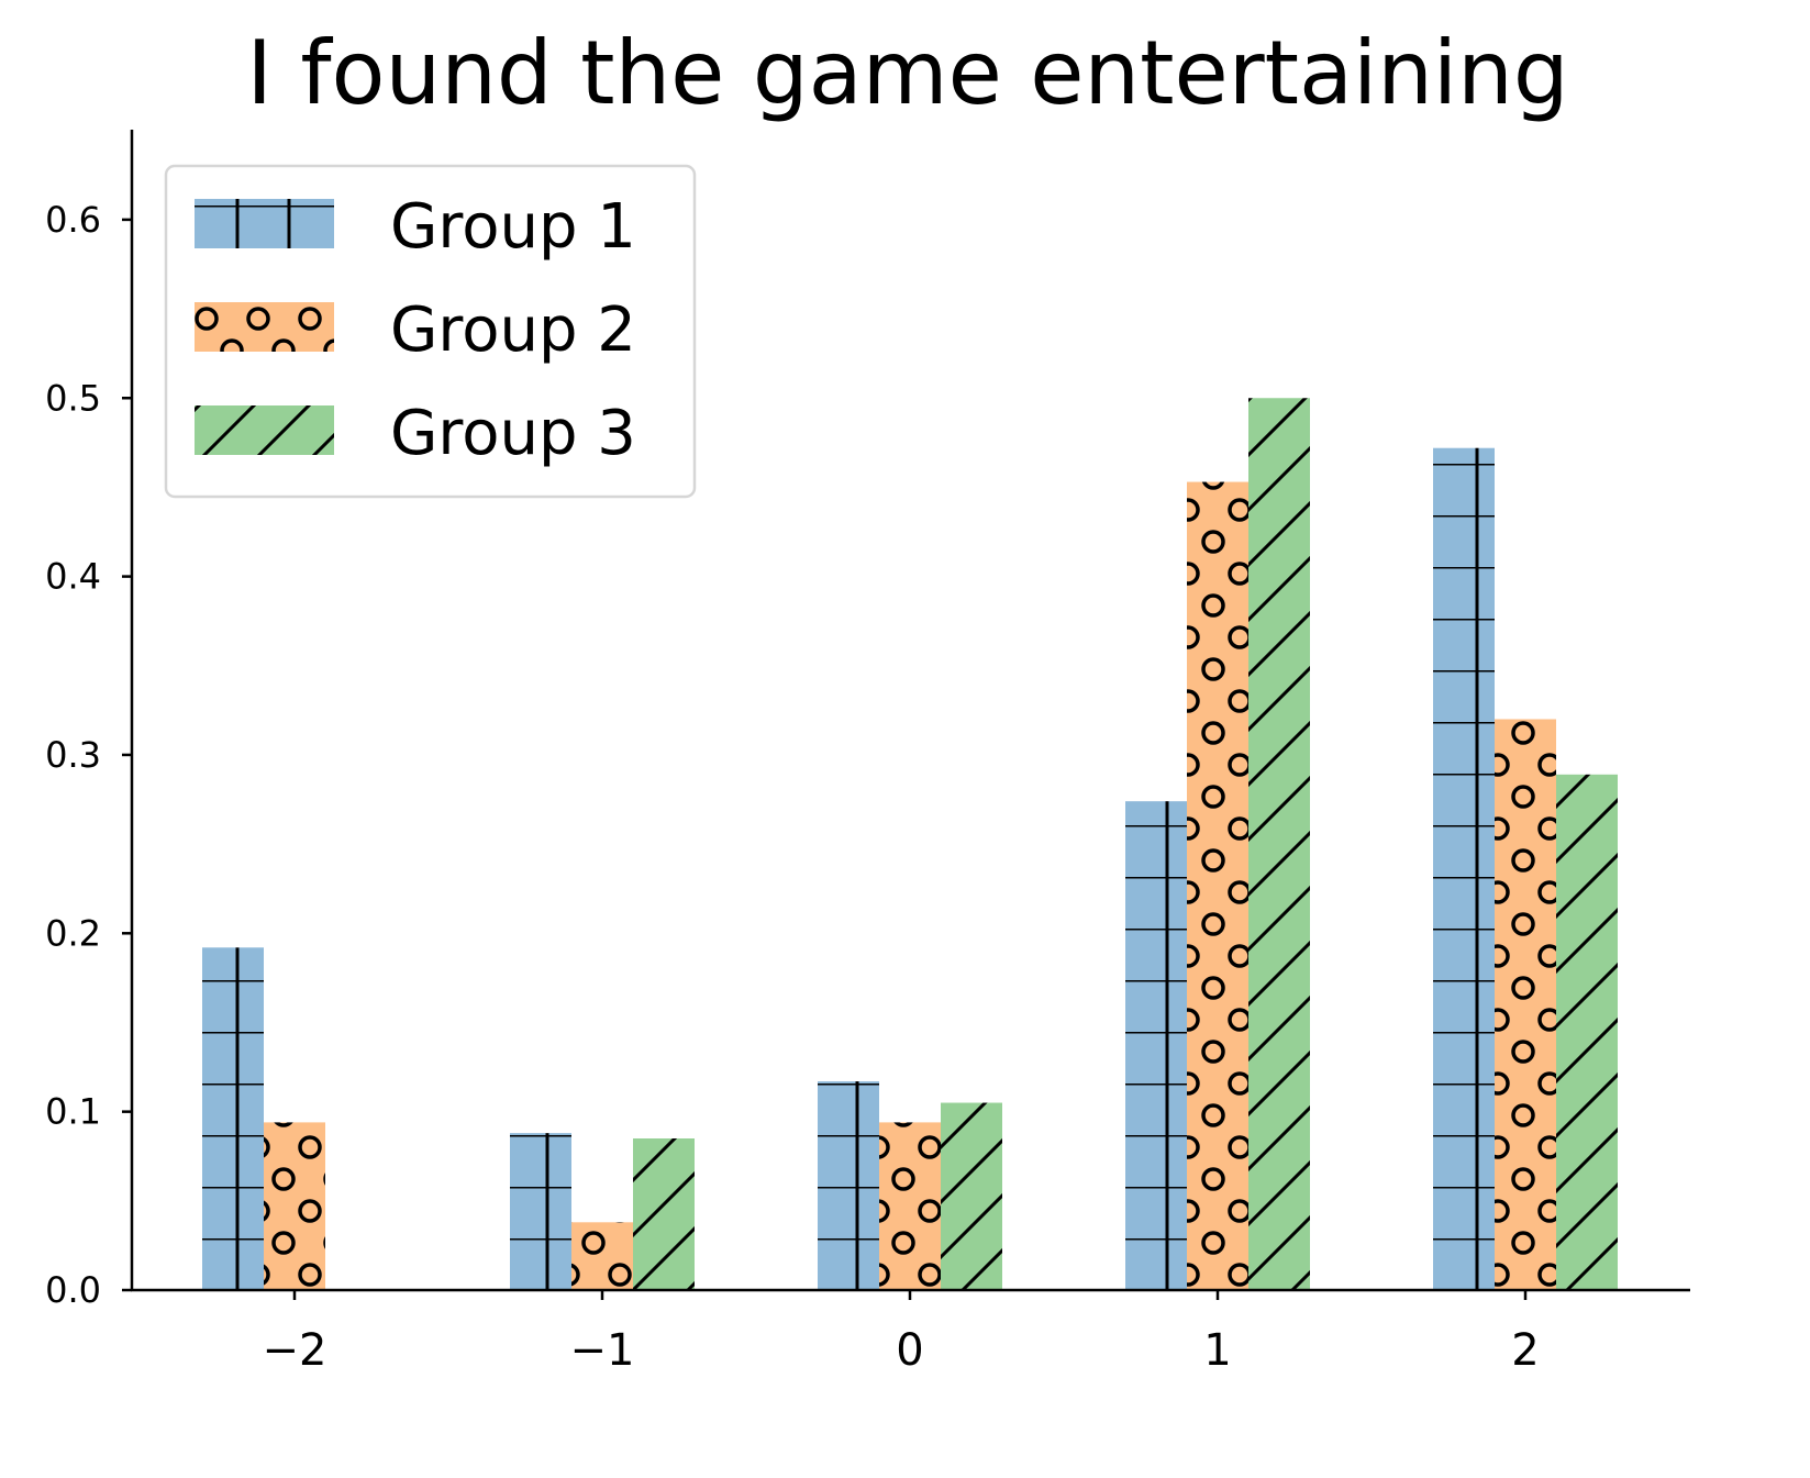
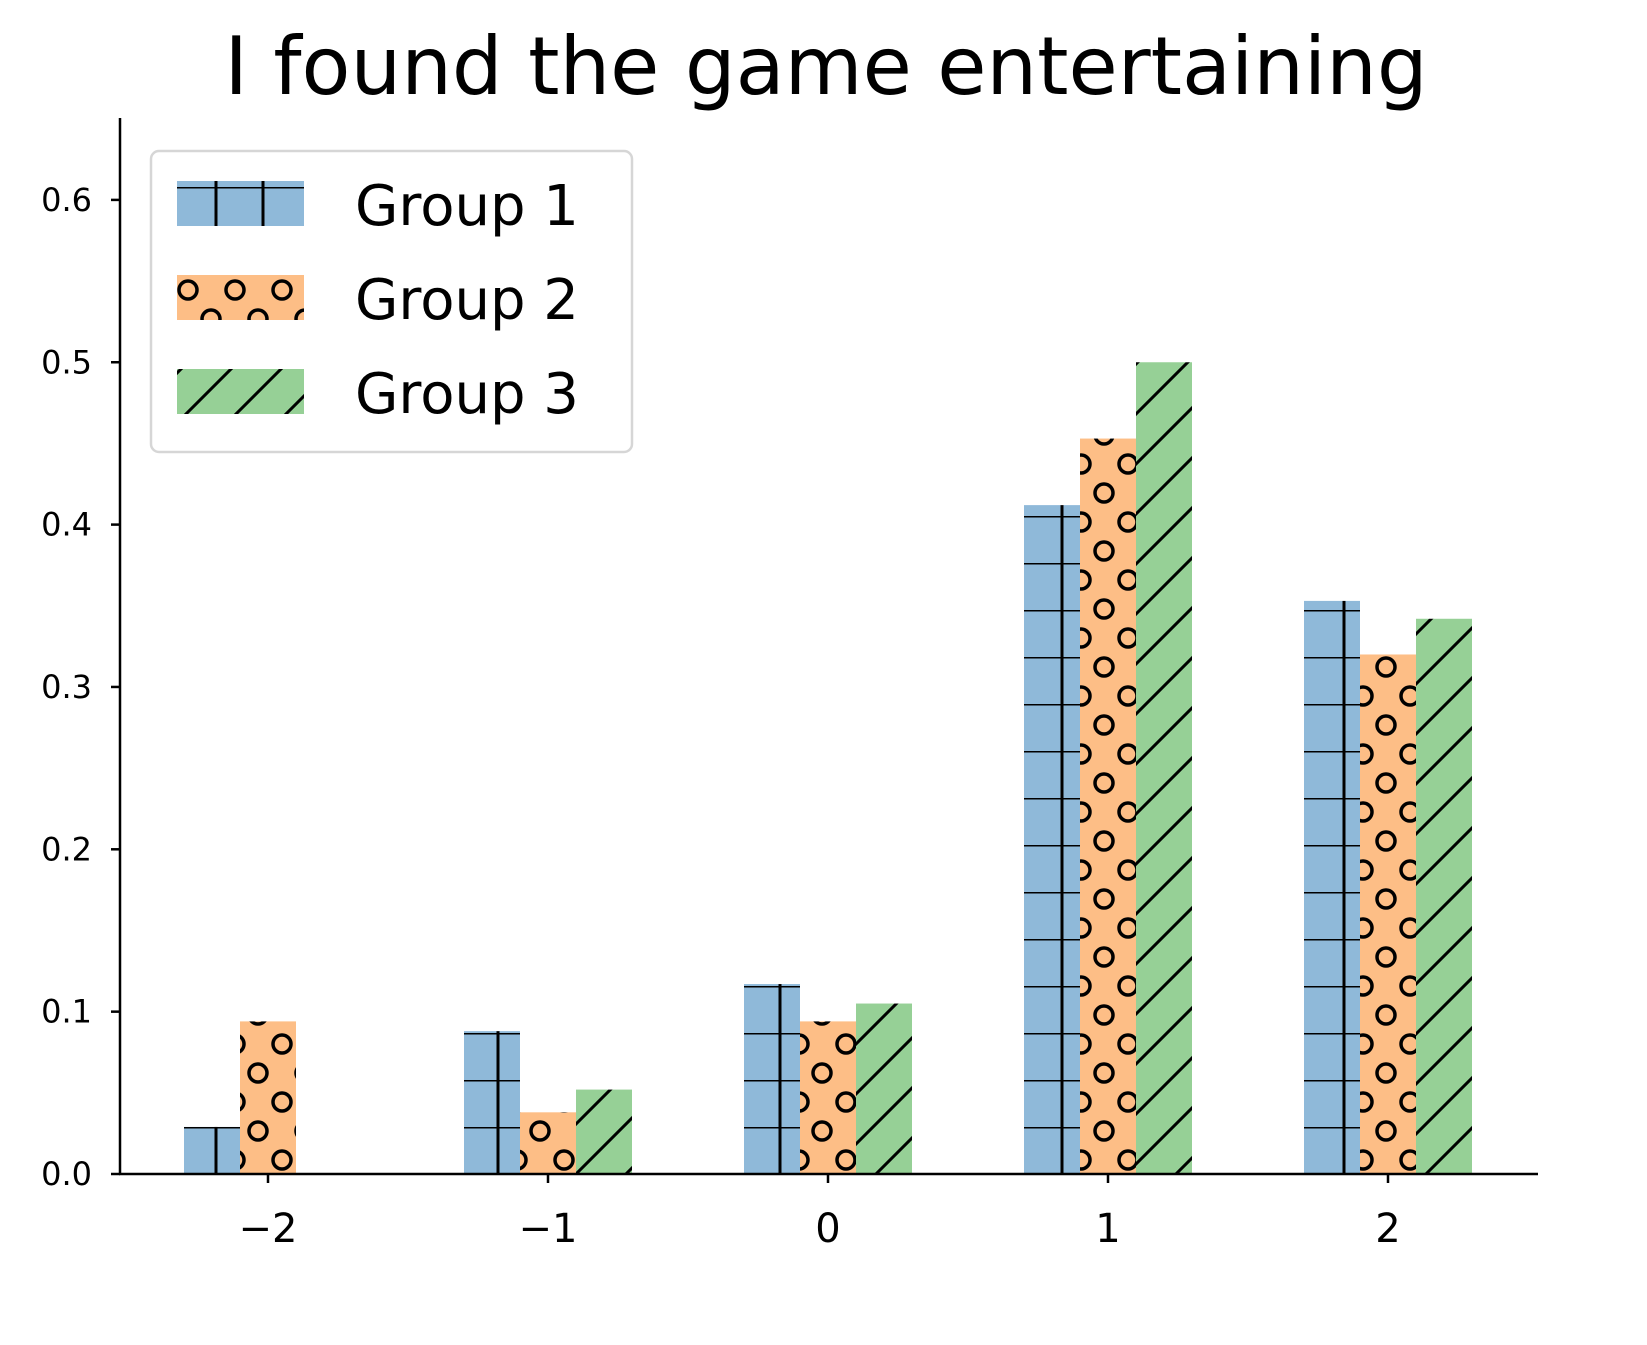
Group 1/−2: 0.192 -> 0.029
Group 3/−1: 0.085 -> 0.052
Group 1/1: 0.274 -> 0.412
Group 1/2: 0.472 -> 0.353
Group 3/2: 0.289 -> 0.342
